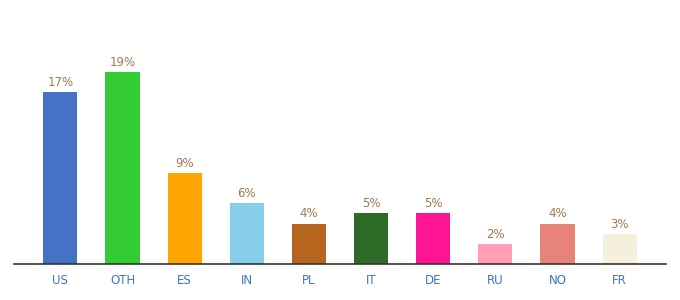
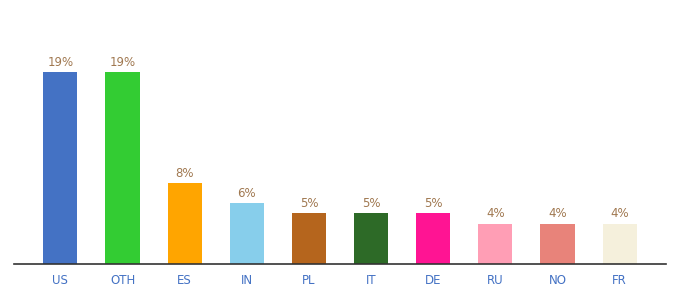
US: 17% -> 19%
ES: 9% -> 8%
PL: 4% -> 5%
RU: 2% -> 4%
FR: 3% -> 4%
